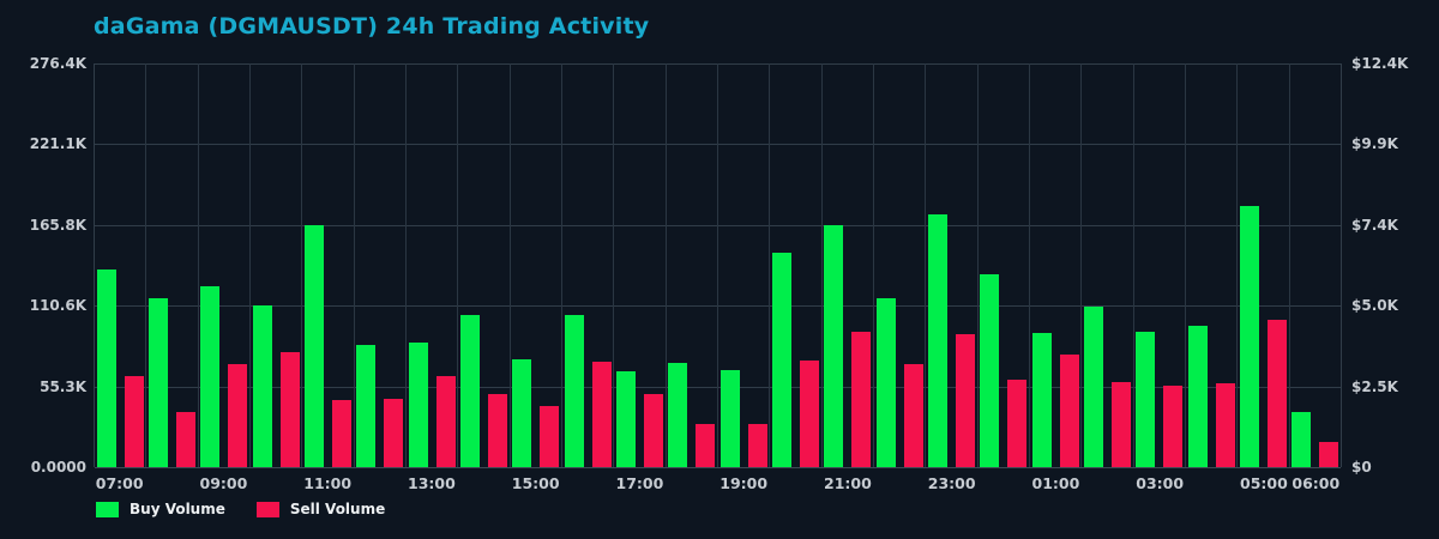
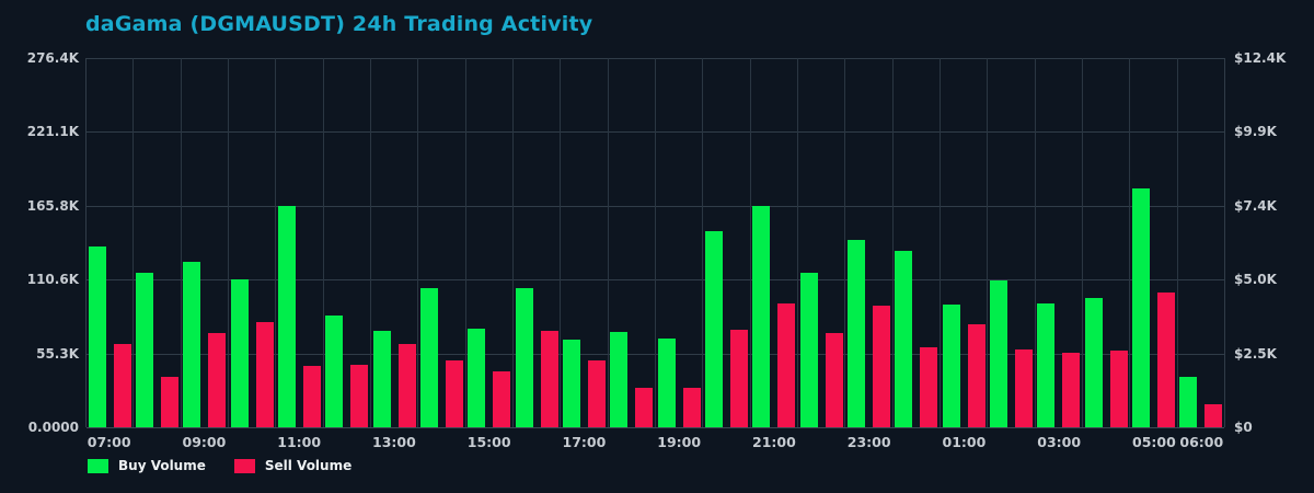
Buy Volume/13:00: 85K -> 72K
Buy Volume/23:00: 173K -> 140K
